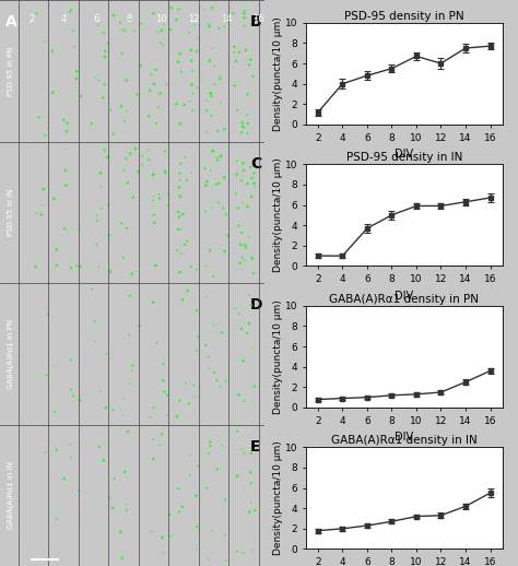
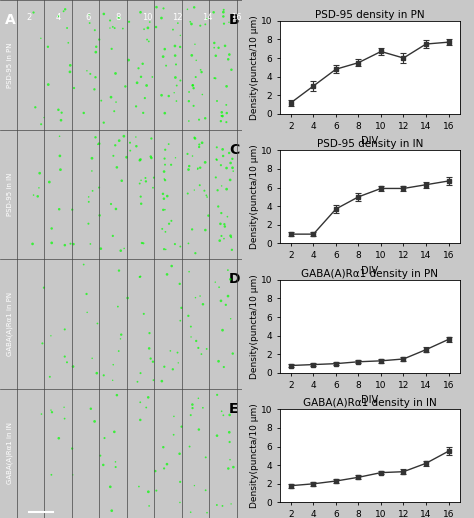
PSD-95 density in PN/4: 4.0 -> 3.0
